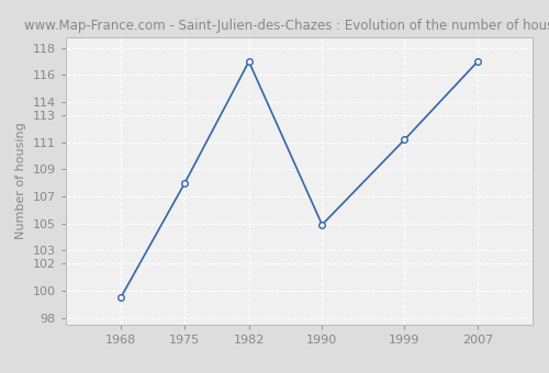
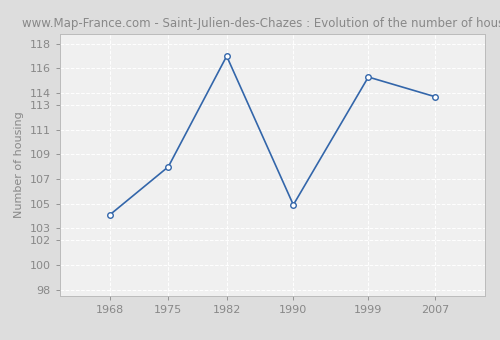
1968: 99.5 -> 104.1
1999: 111.2 -> 115.3
2007: 117.0 -> 113.7
